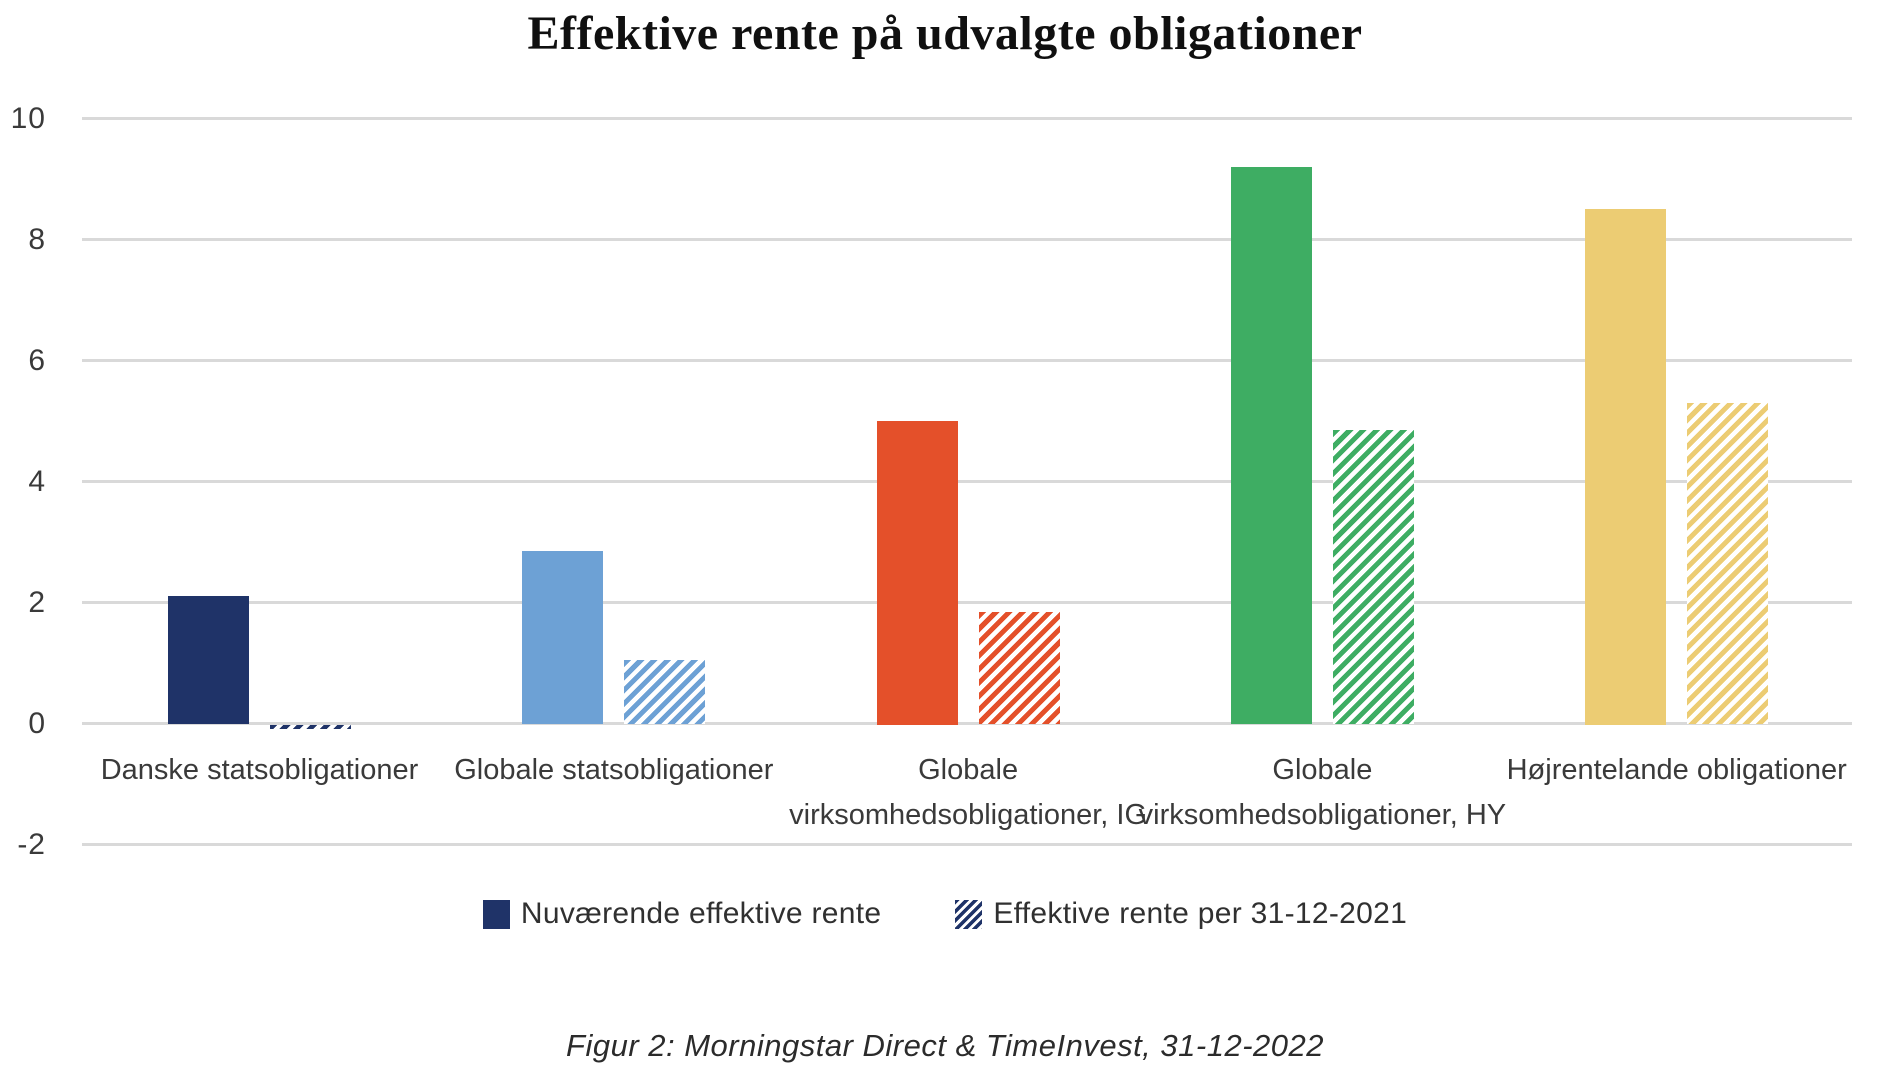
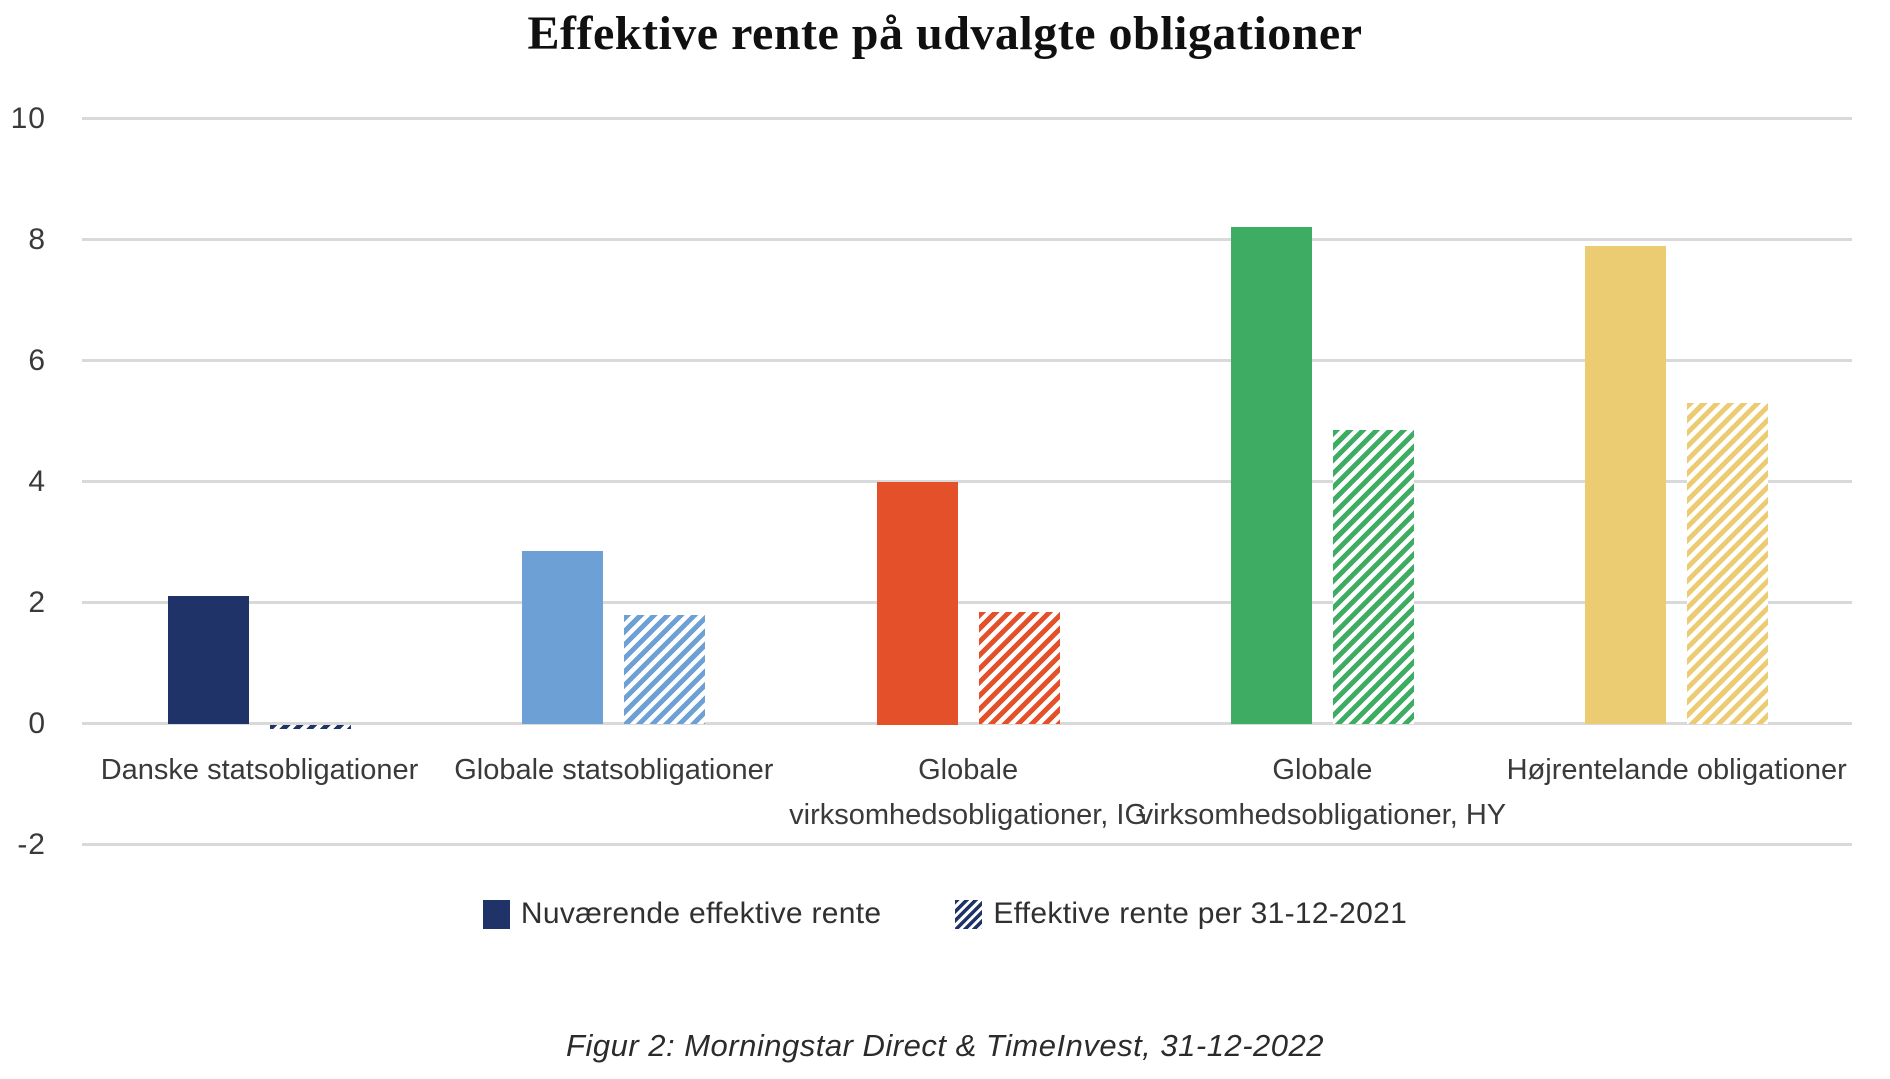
Effektive rente per 31-12-2021/Globale statsobligationer: 1.1 -> 1.8
Nuværende effektive rente/Globale virksomhedsobligationer, IG: 5.0 -> 4.0
Nuværende effektive rente/Globale virksomhedsobligationer, HY: 9.2 -> 8.2
Nuværende effektive rente/Højrentelande obligationer: 8.5 -> 7.9
